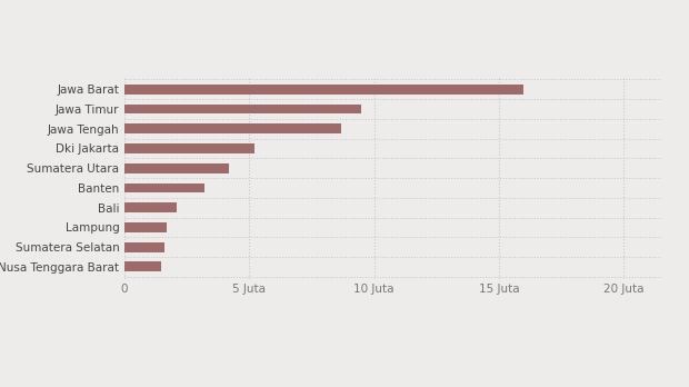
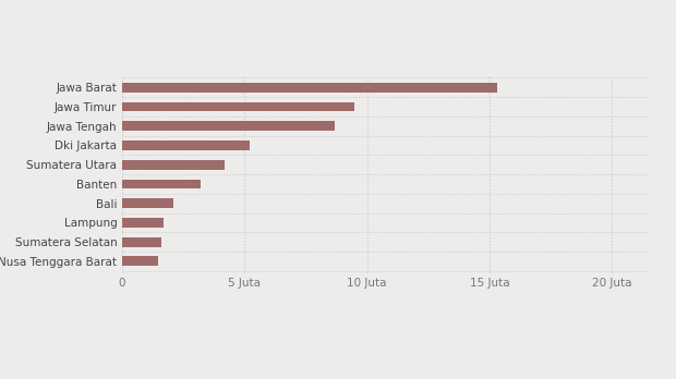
Jawa Barat: 16.0 Juta -> 15.3 Juta
